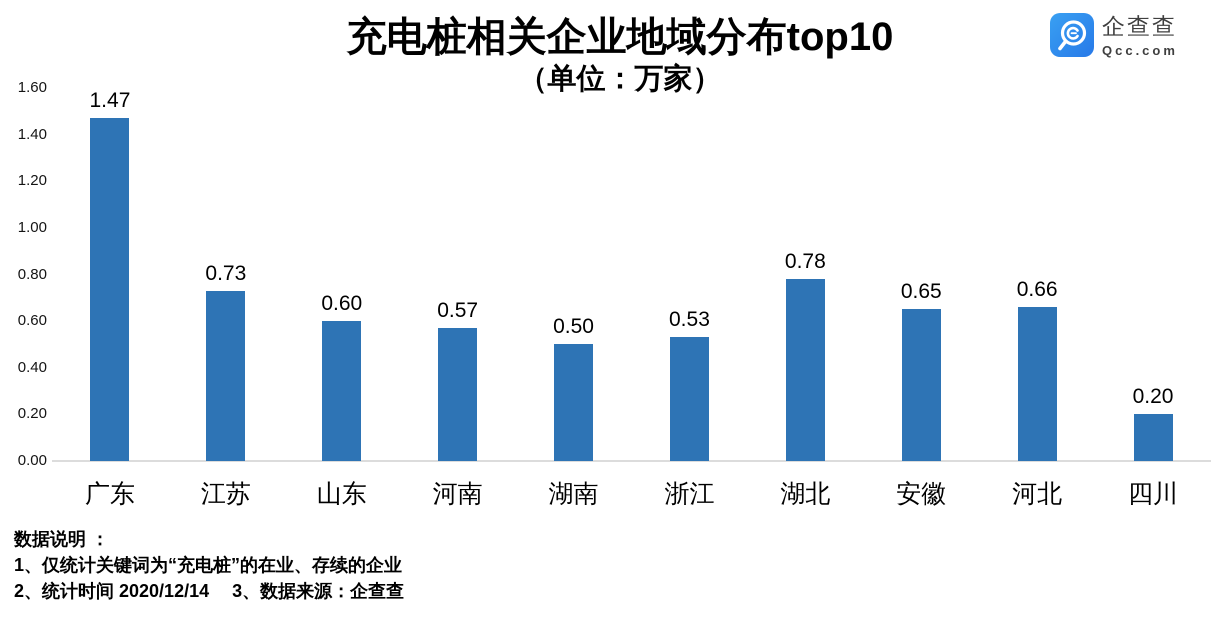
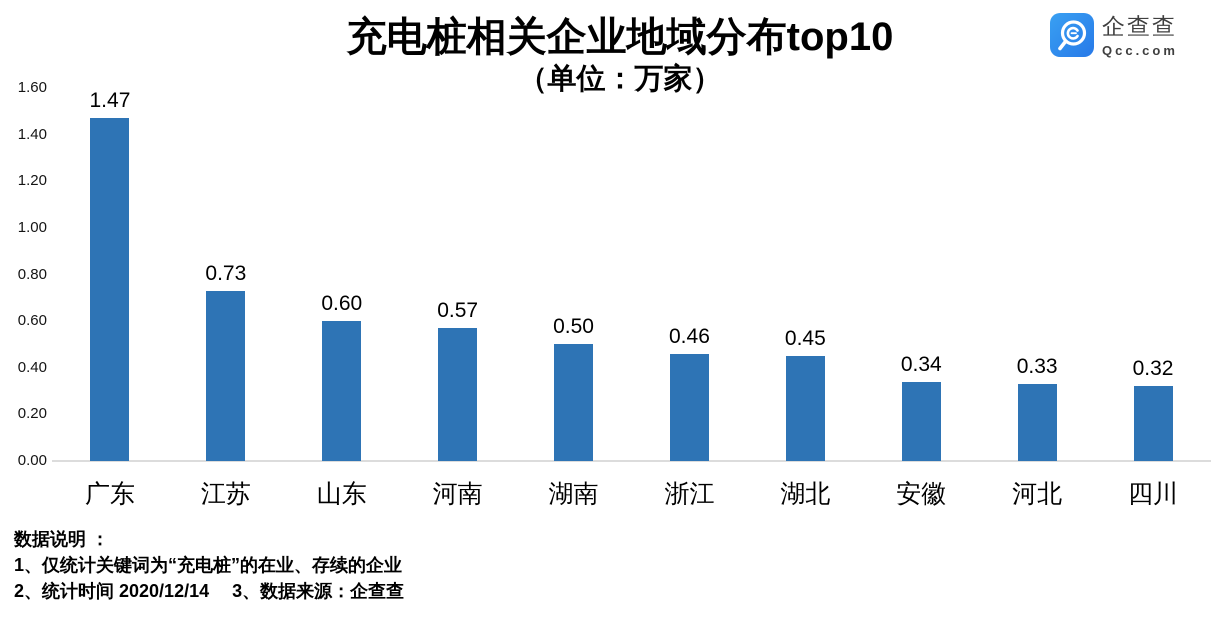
浙江: 0.53 -> 0.46
湖北: 0.78 -> 0.45
安徽: 0.65 -> 0.34
河北: 0.66 -> 0.33
四川: 0.20 -> 0.32
